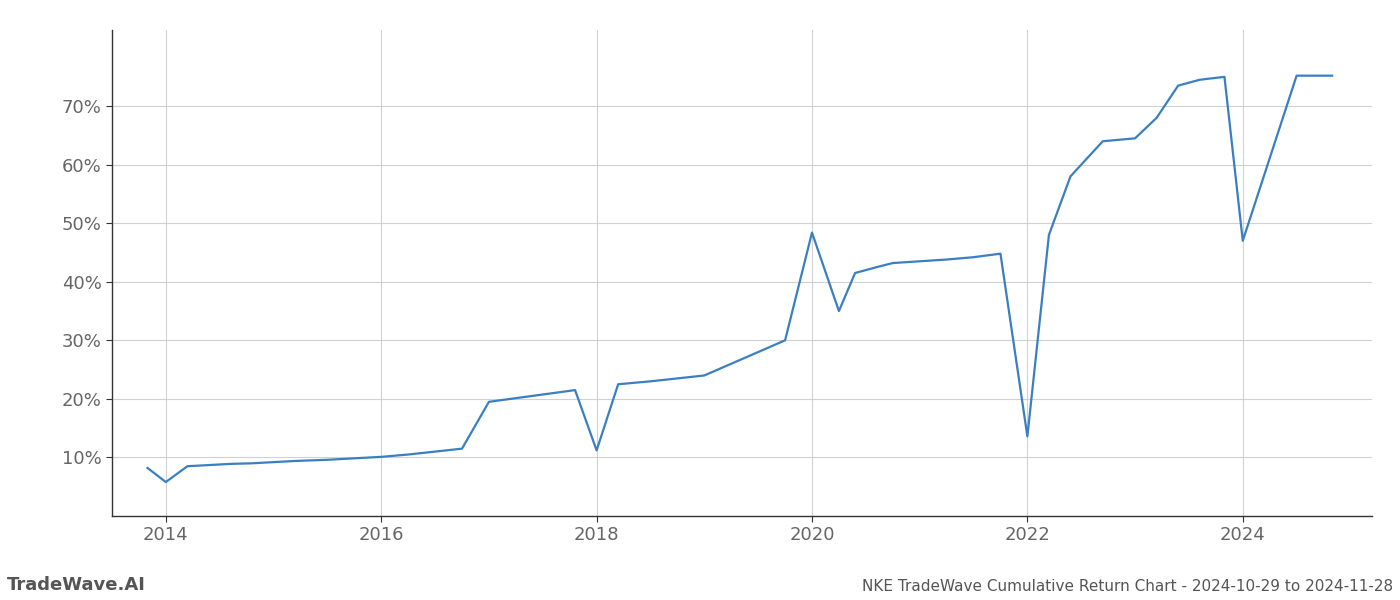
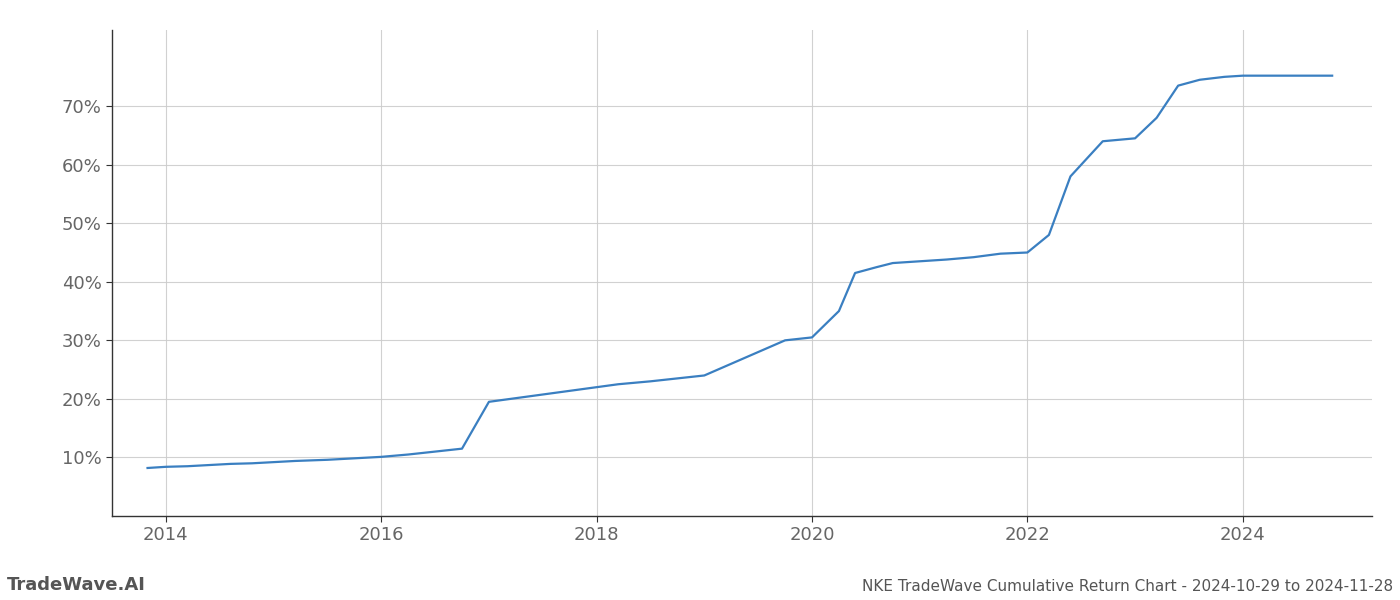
2014: 5.8% -> 8.4%
2018: 11.2% -> 22.0%
2020: 48.4% -> 30.5%
2022: 13.6% -> 45.0%
2024: 47.0% -> 75.2%
